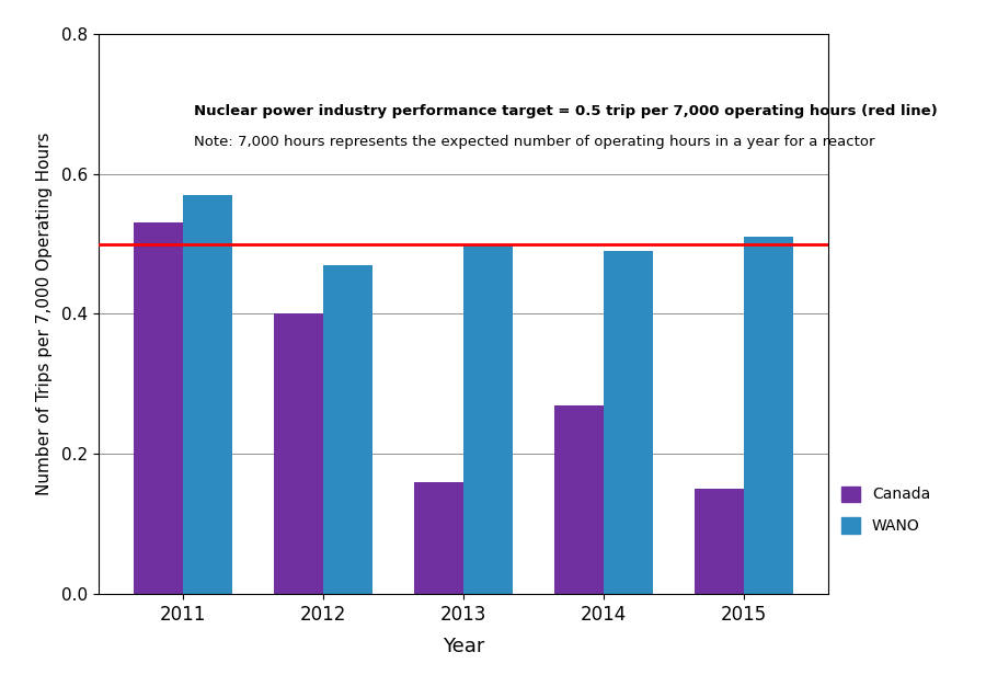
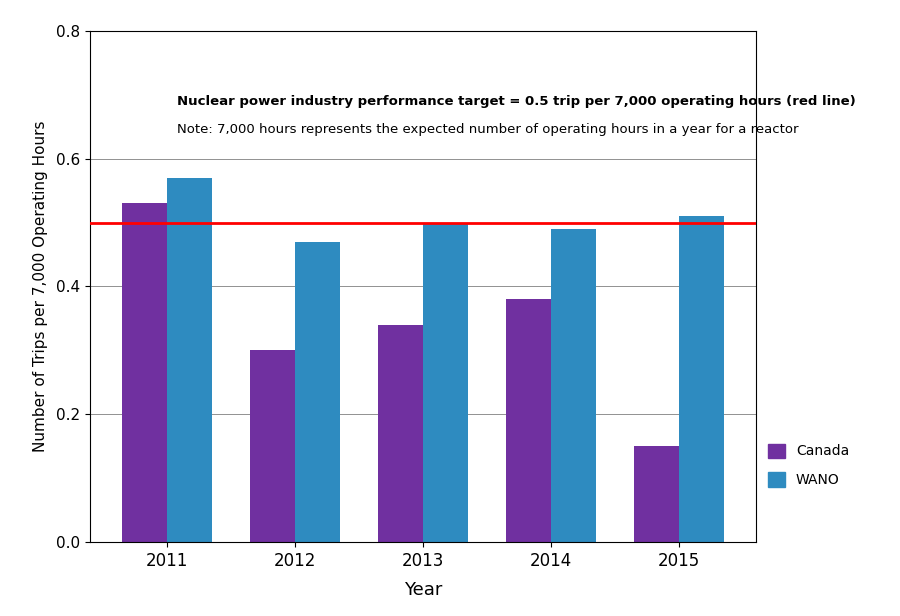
Canada/2012: 0.40 -> 0.30
Canada/2013: 0.16 -> 0.34
Canada/2014: 0.27 -> 0.38
